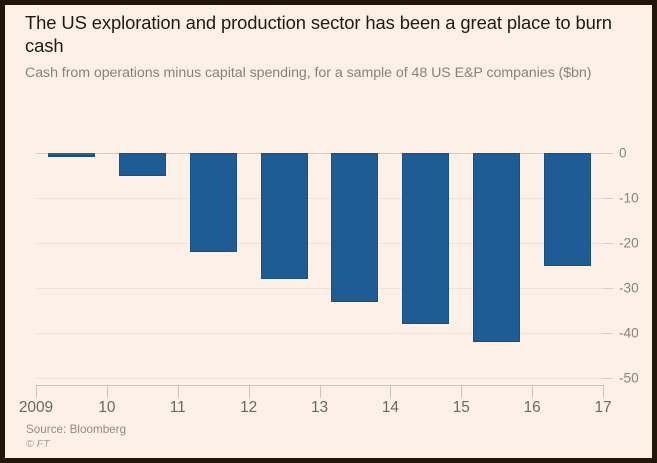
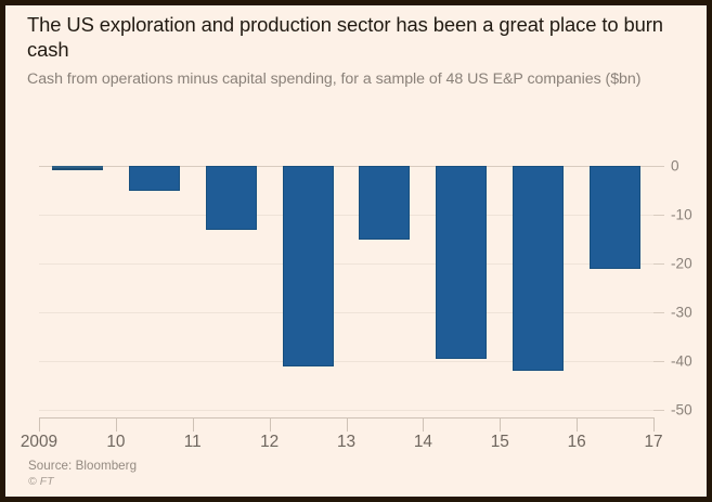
11: -22 -> -13
12: -28 -> -41
13: -33 -> -15
14: -38 -> -40
16: -25 -> -21
